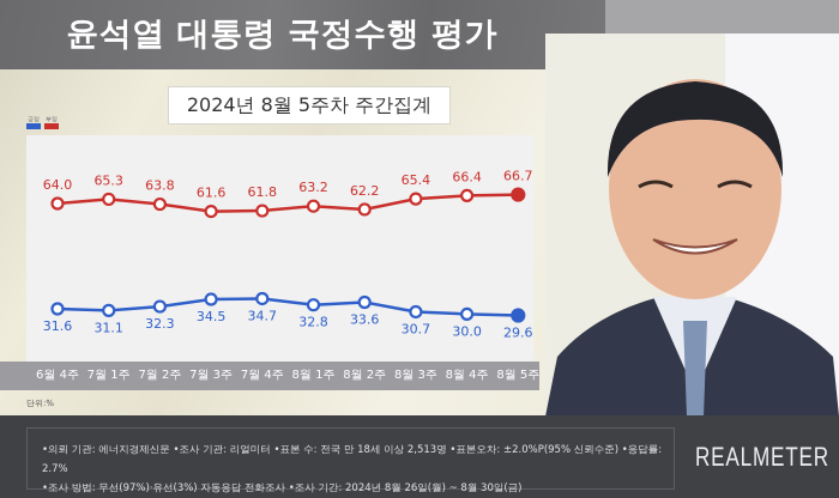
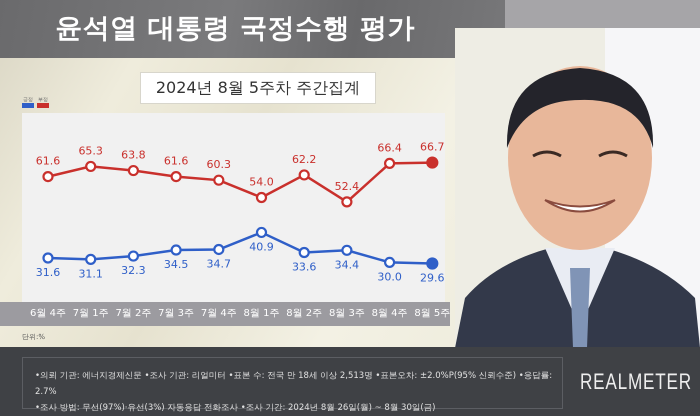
부정/6월 4주: 64.0 -> 61.6
부정/7월 4주: 61.8 -> 60.3
부정/8월 1주: 63.2 -> 54.0
긍정/8월 1주: 32.8 -> 40.9
부정/8월 3주: 65.4 -> 52.4
긍정/8월 3주: 30.7 -> 34.4
